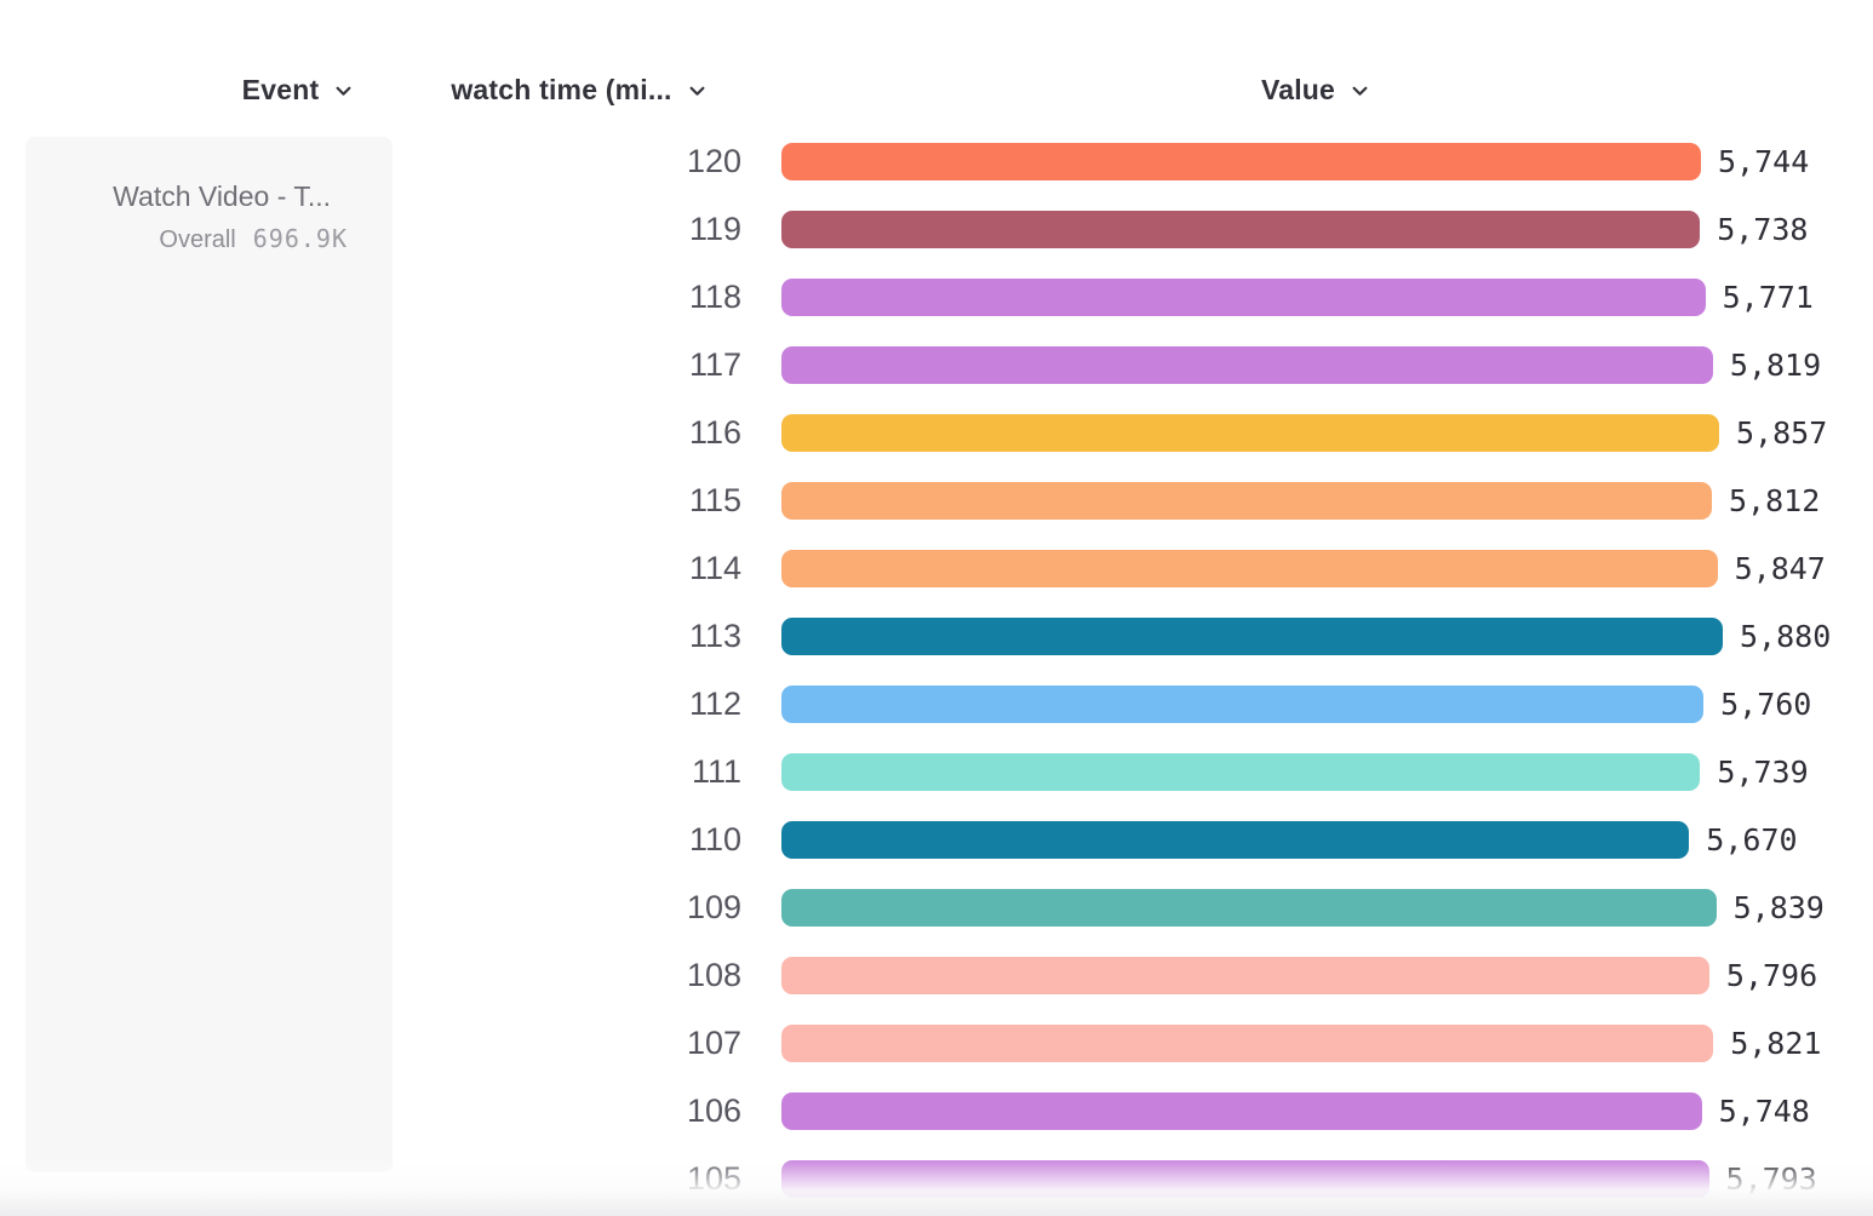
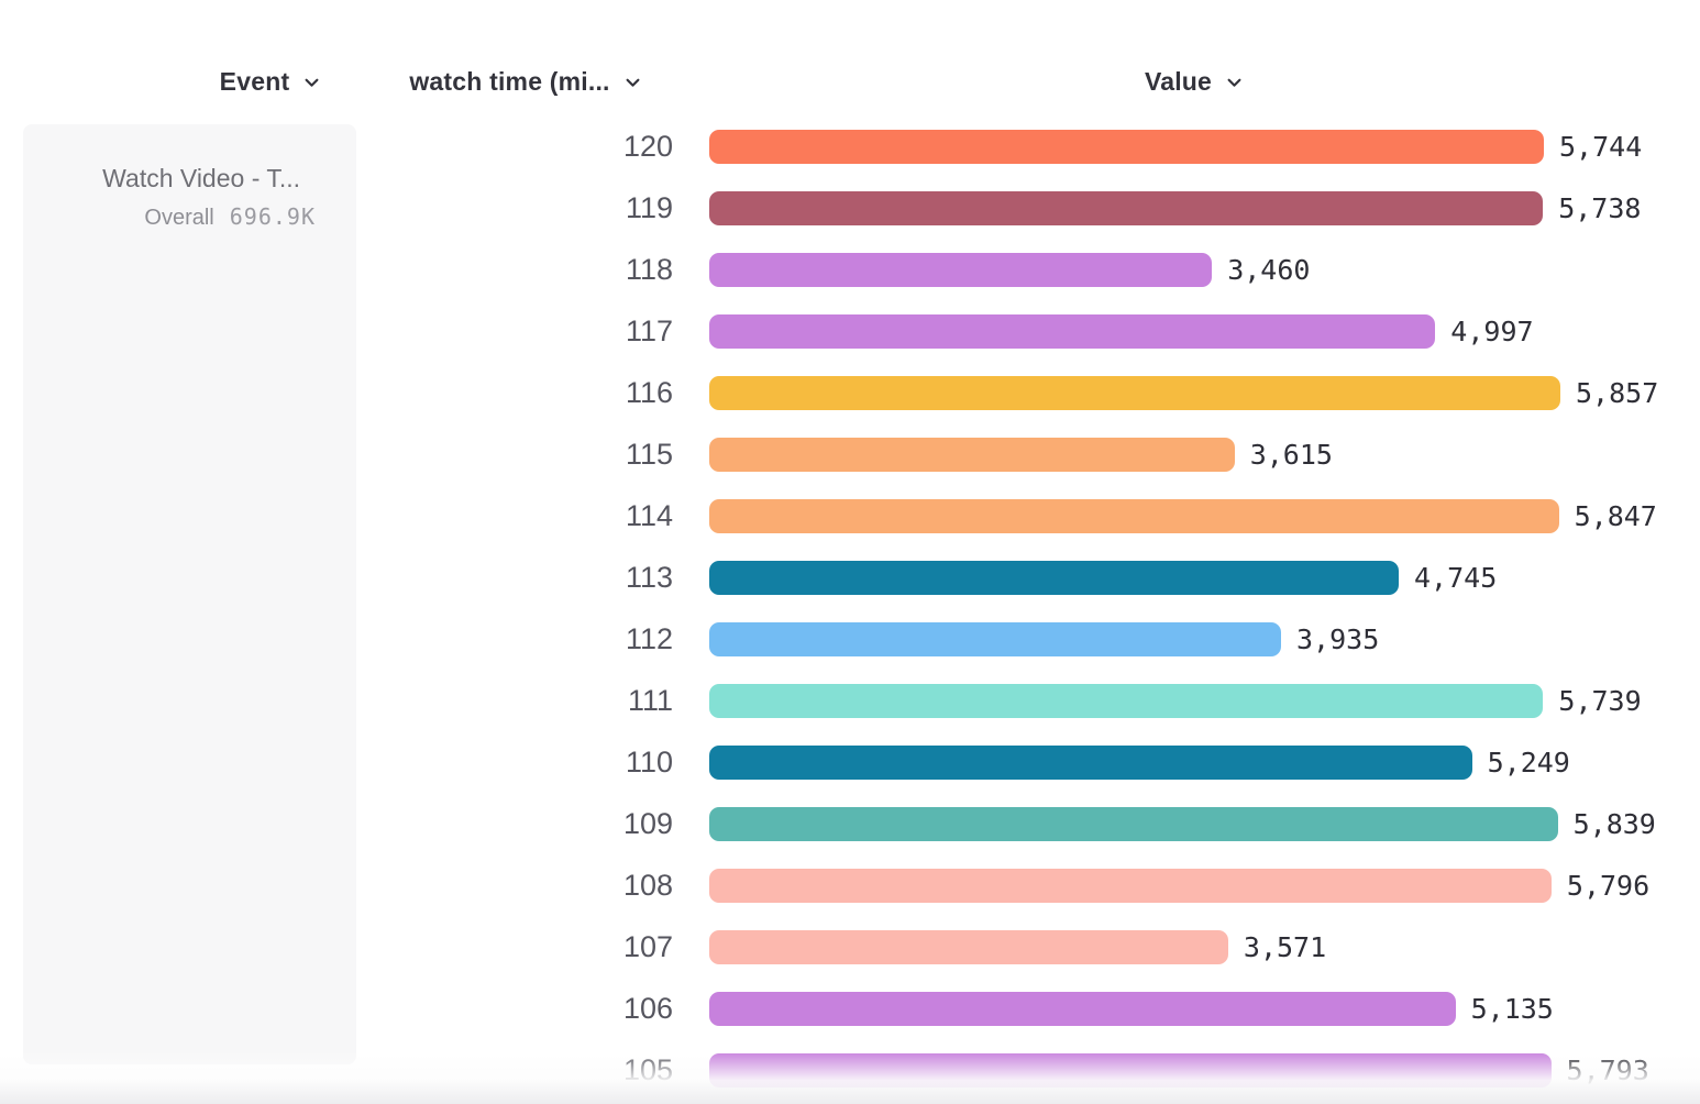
118: 5,771 -> 3,460
117: 5,819 -> 4,997
115: 5,812 -> 3,615
113: 5,880 -> 4,745
112: 5,760 -> 3,935
110: 5,670 -> 5,249
107: 5,821 -> 3,571
106: 5,748 -> 5,135
